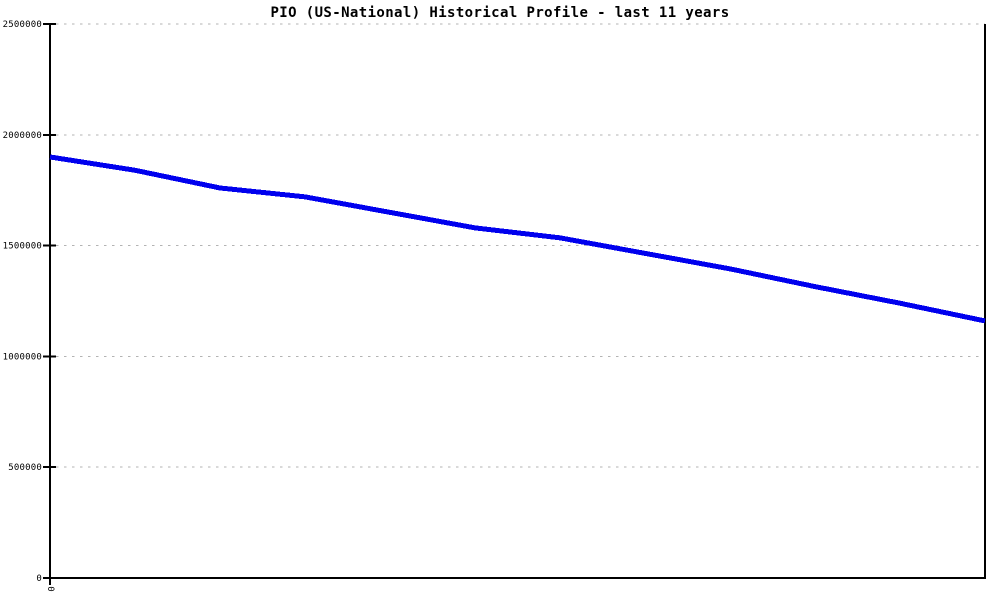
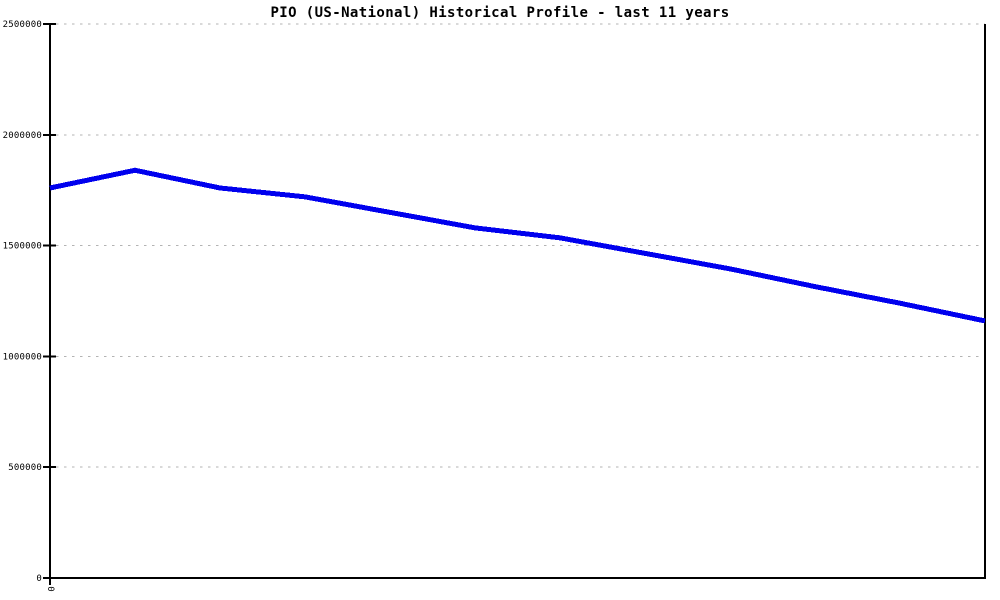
0: 1900000 -> 1760000
